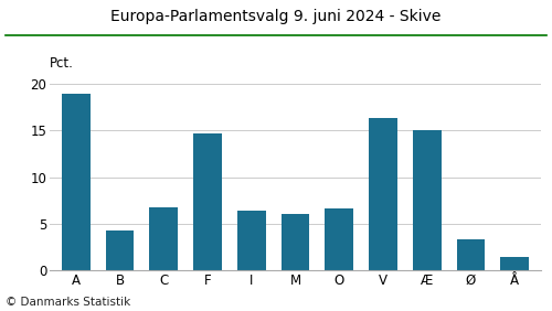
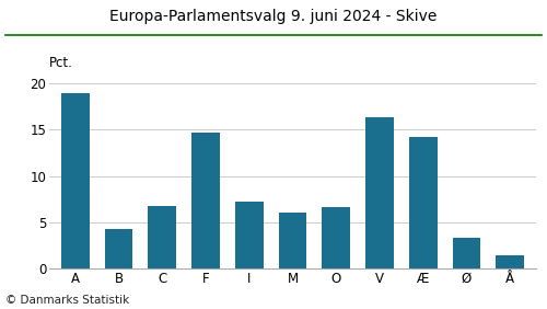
I: 6.4 -> 7.2
Æ: 15.0 -> 14.2
